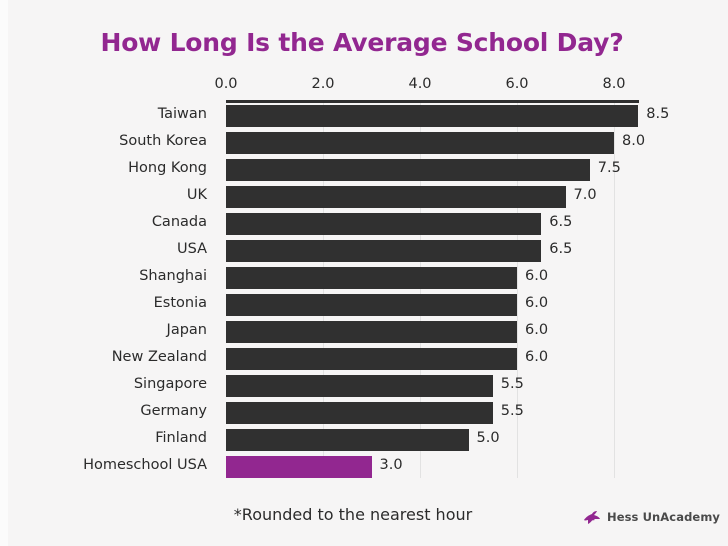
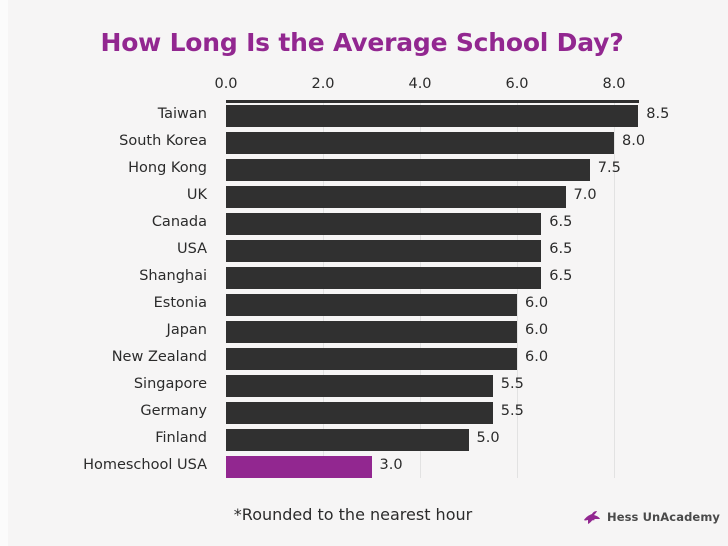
Shanghai: 6.0 -> 6.5
